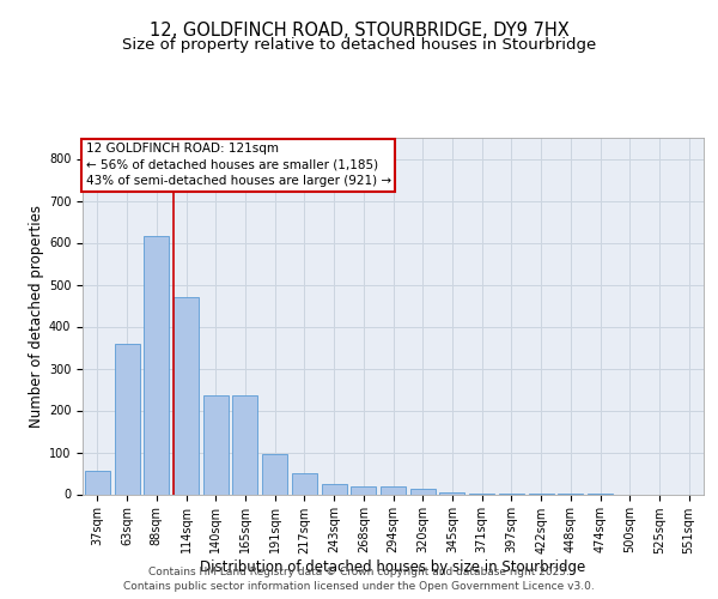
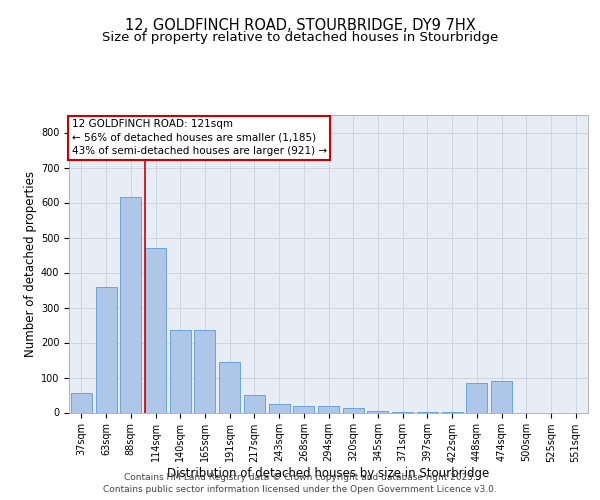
191sqm: 95 -> 145
448sqm: 1 -> 85
474sqm: 1 -> 90
